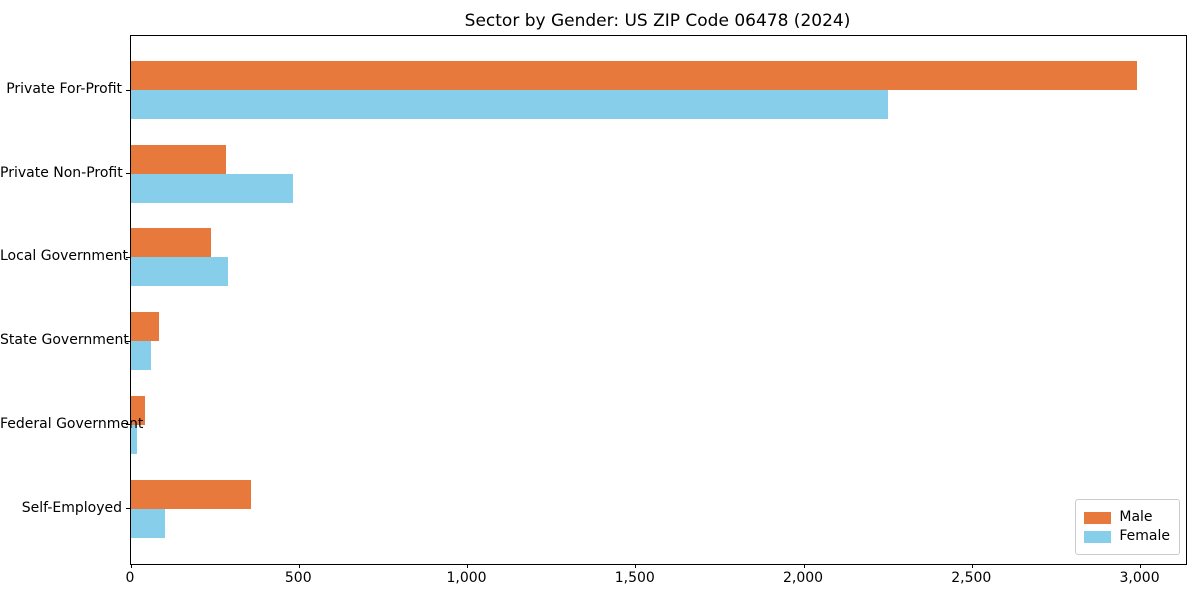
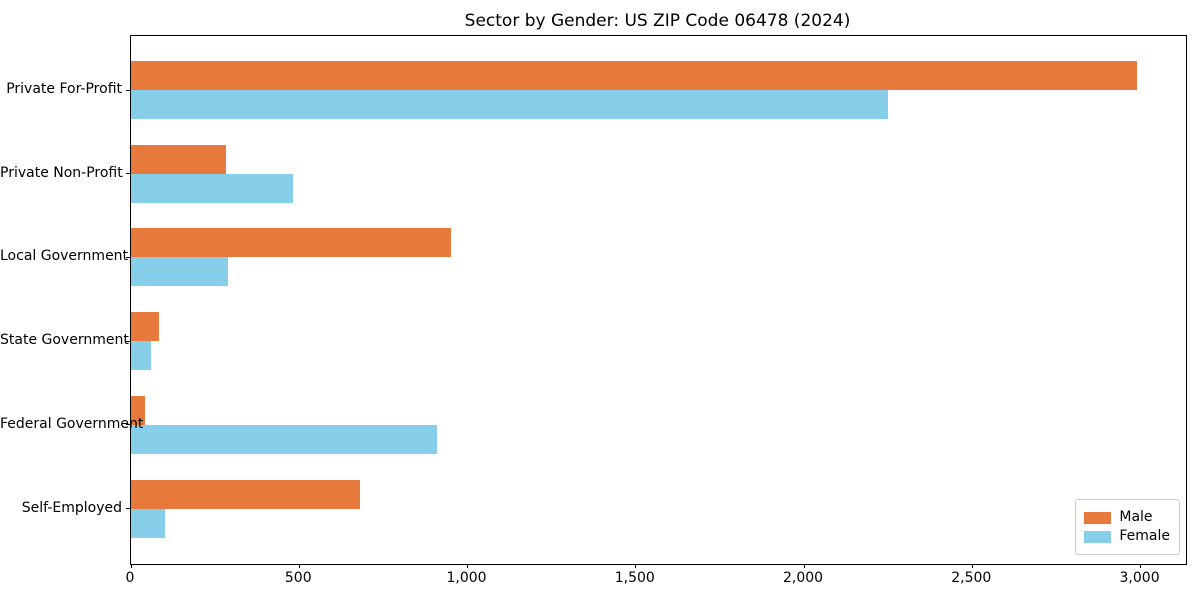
Male/Local Government: 240 -> 950
Female/Federal Government: 20 -> 910
Male/Self-Employed: 360 -> 680
